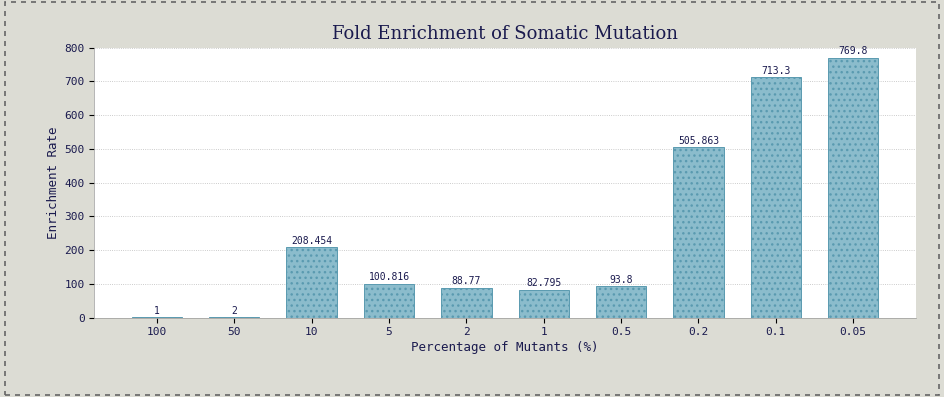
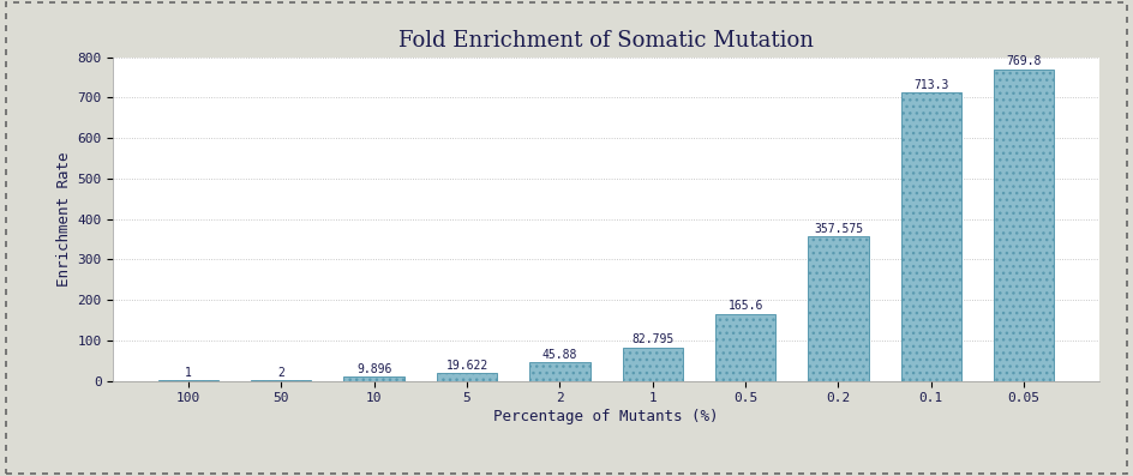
10: 208.454 -> 9.896
5: 100.816 -> 19.622
2: 88.77 -> 45.88
0.5: 93.8 -> 165.6
0.2: 505.863 -> 357.575
